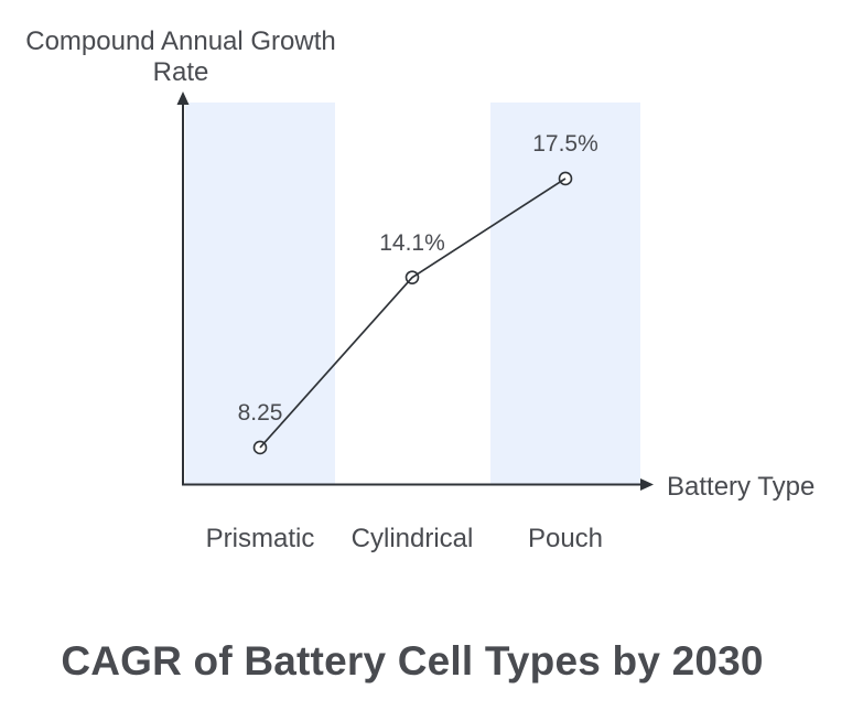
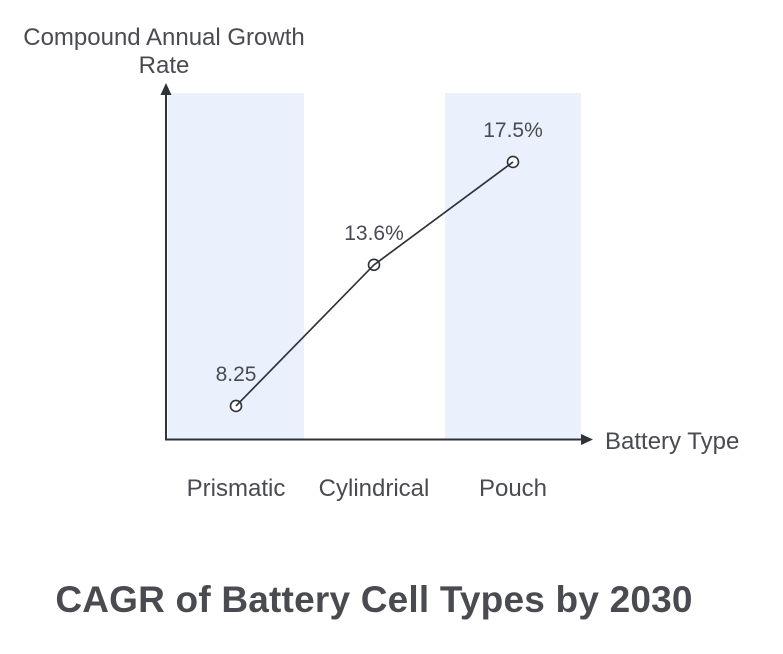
Cylindrical: 14.1% -> 13.6%
